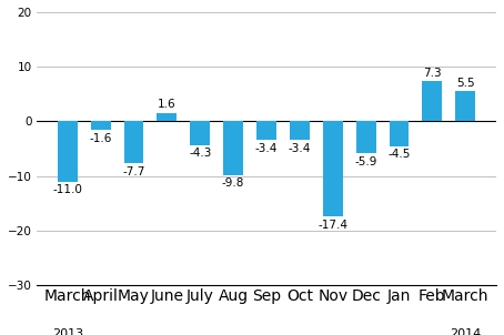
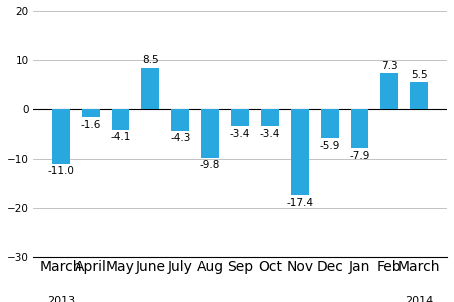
May: -7.7 -> -4.1
June: 1.6 -> 8.5
Jan: -4.5 -> -7.9
